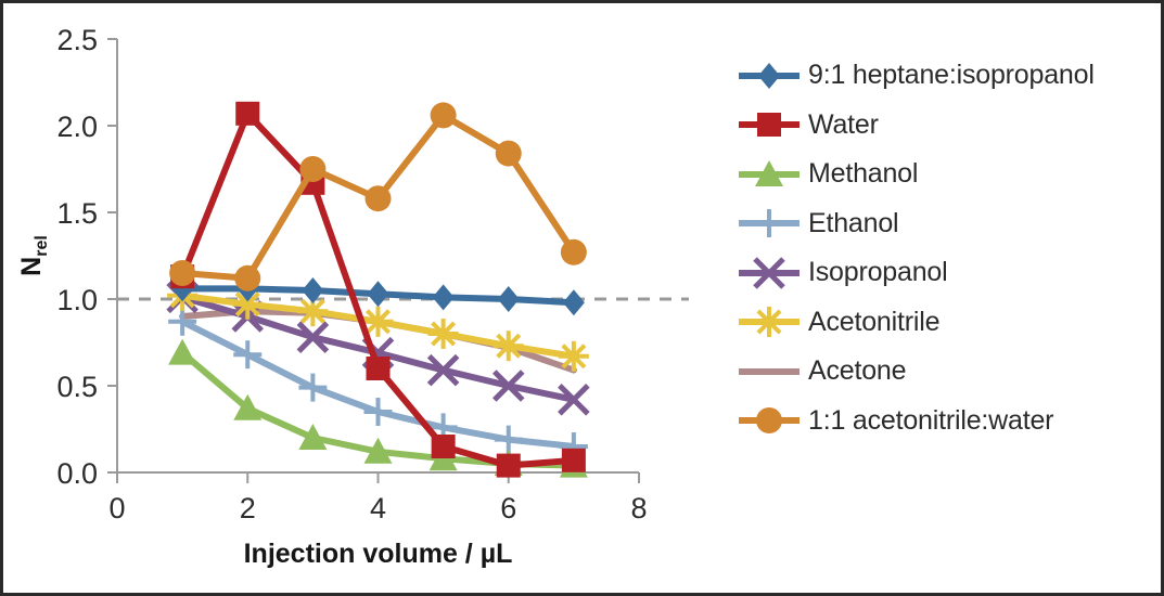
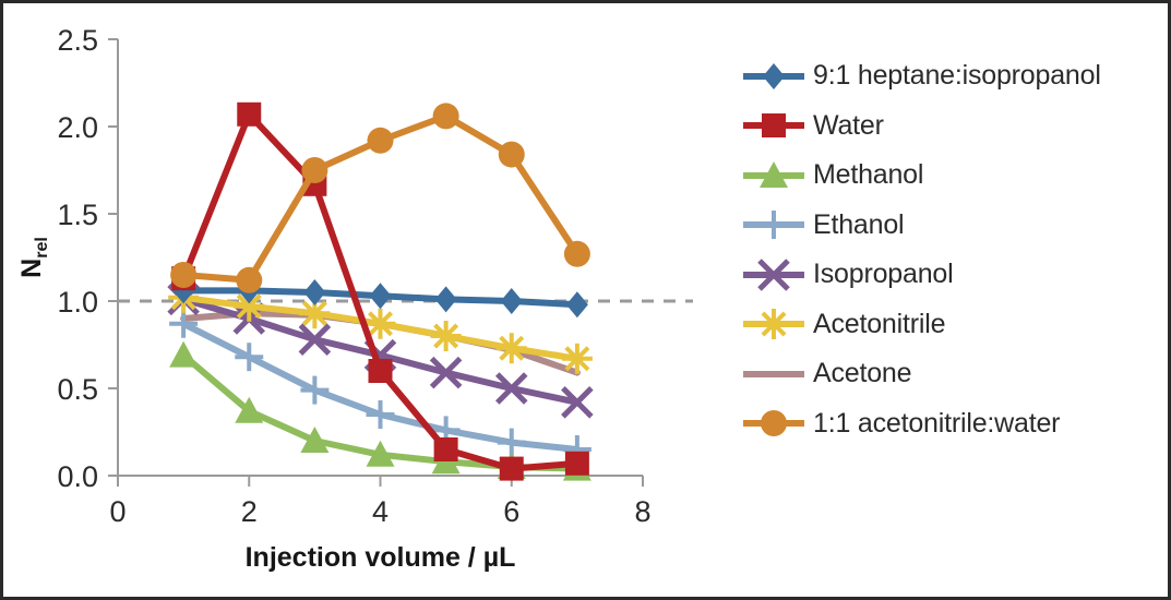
1:1 acetonitrile:water/4: 1.58 -> 1.92
